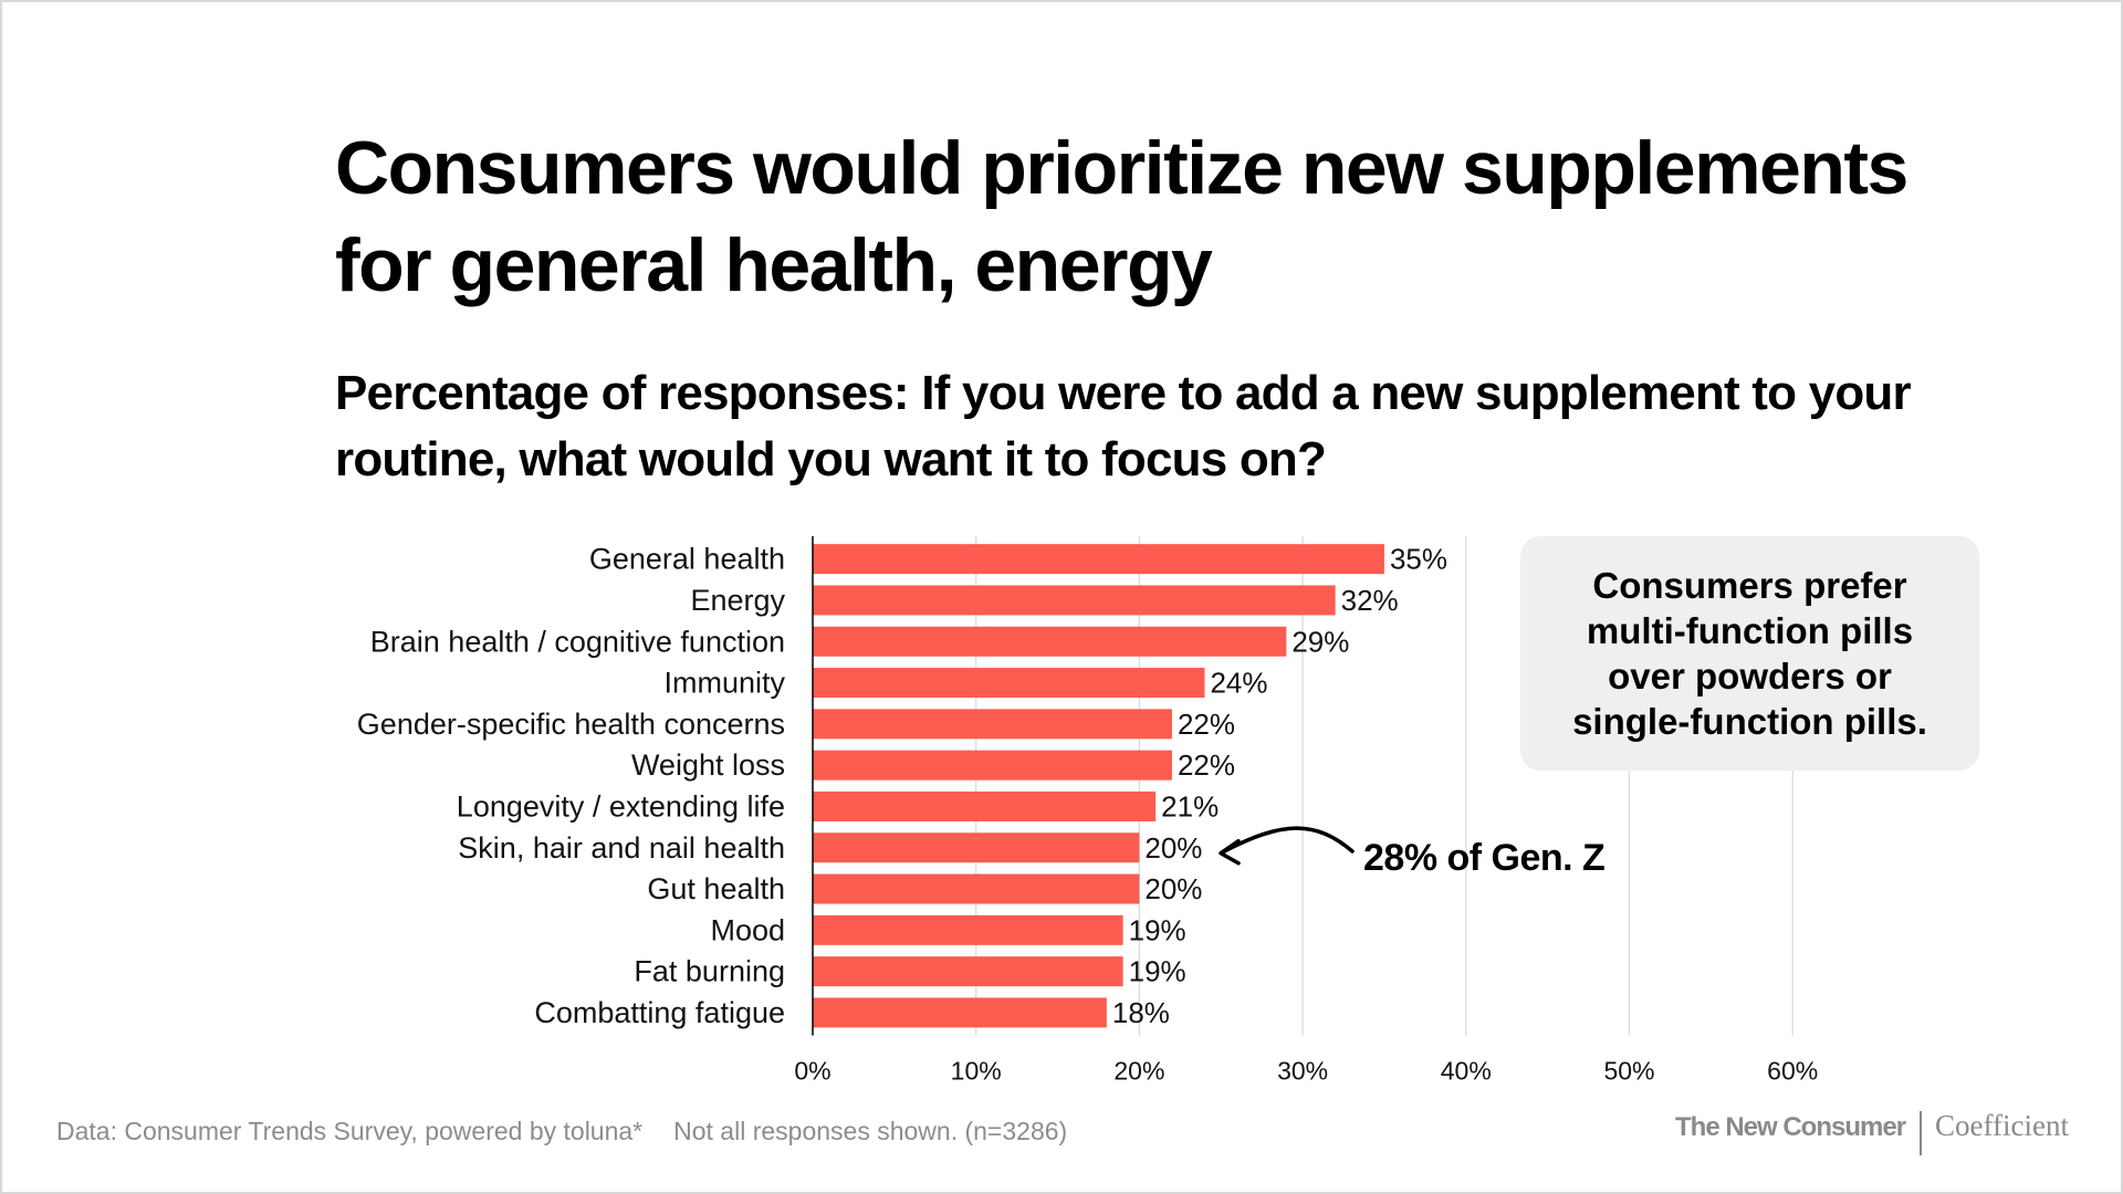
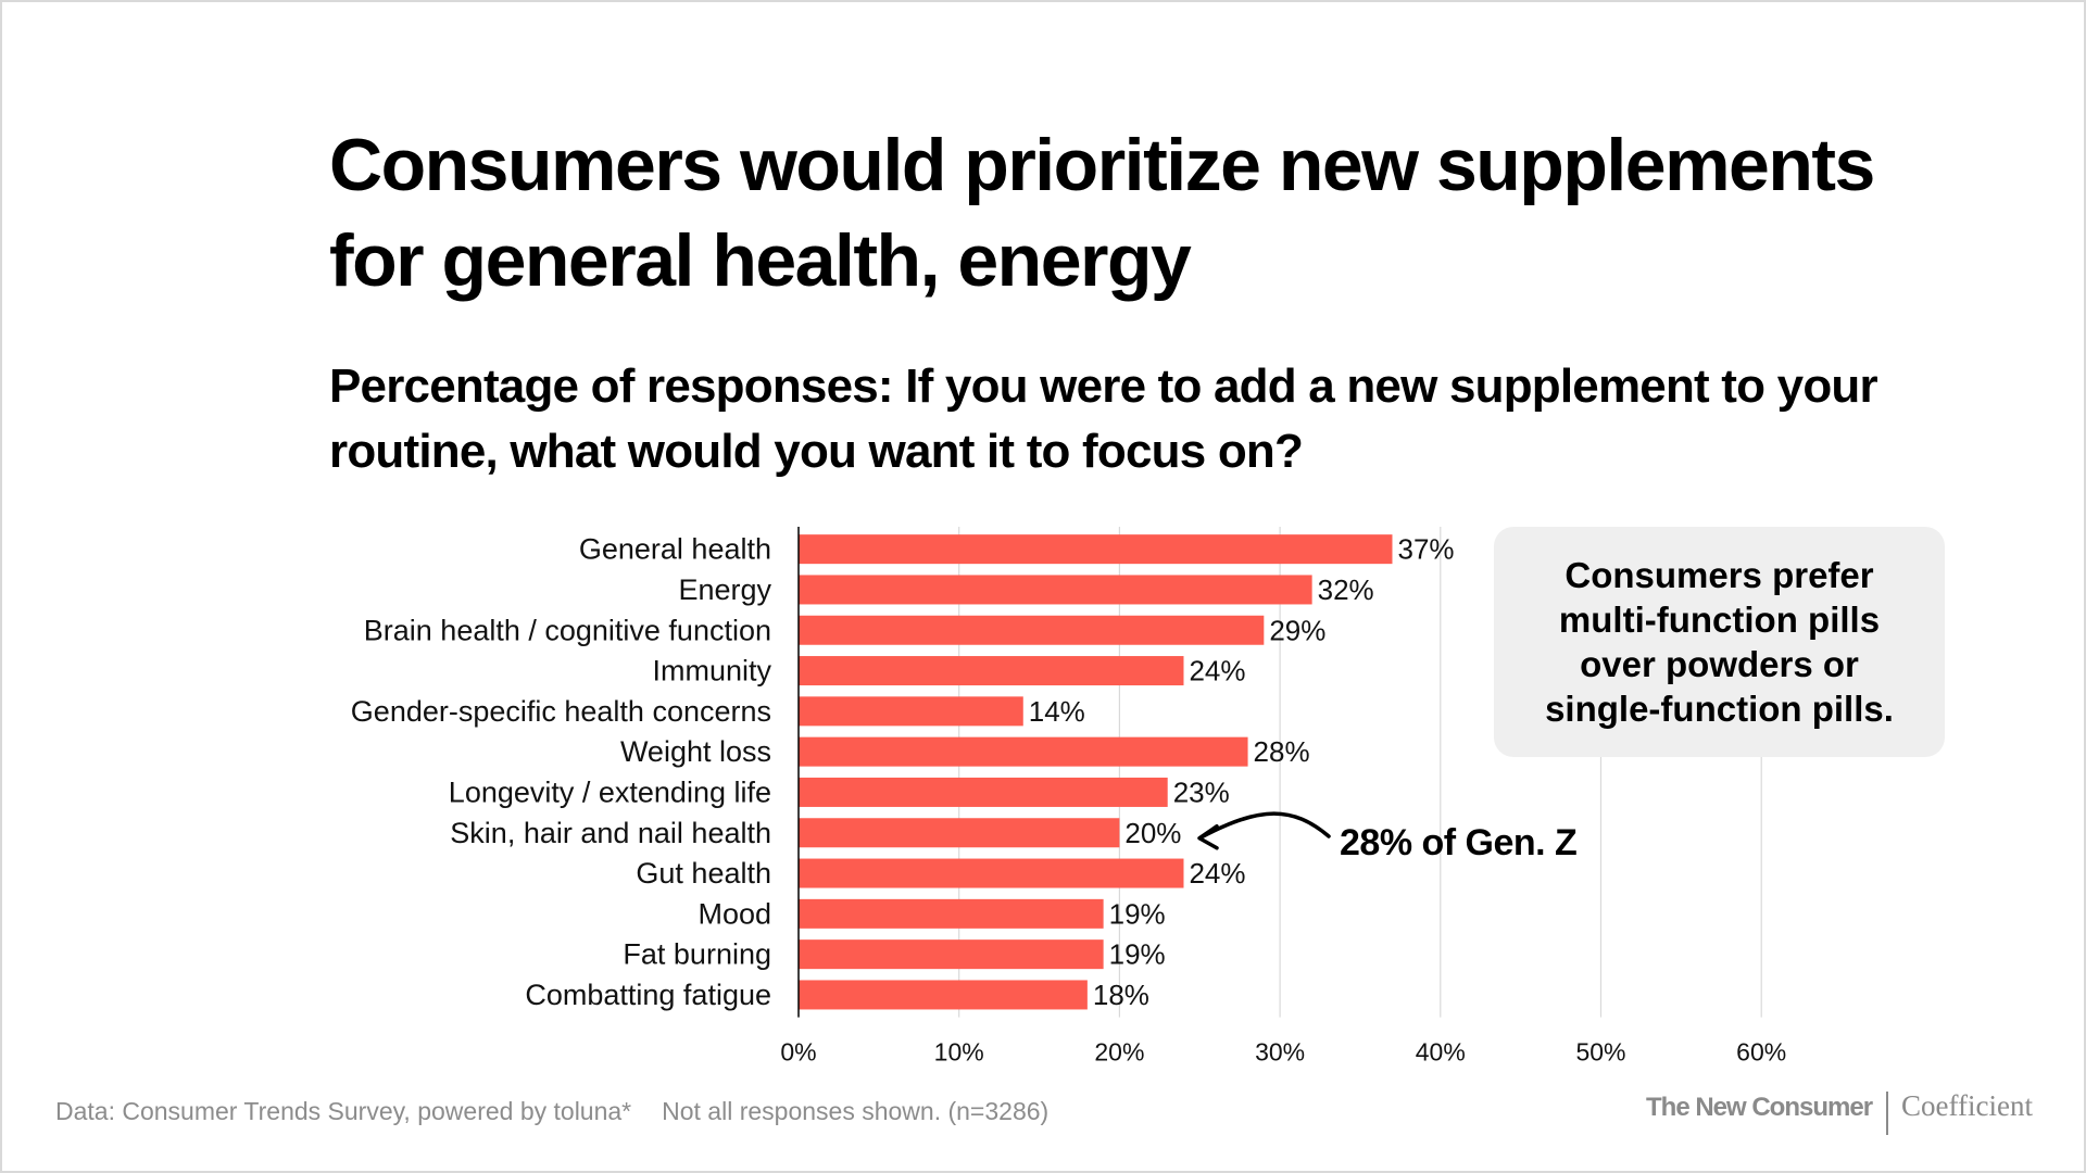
General health: 35% -> 37%
Gender-specific health concerns: 22% -> 14%
Weight loss: 22% -> 28%
Longevity / extending life: 21% -> 23%
Gut health: 20% -> 24%
